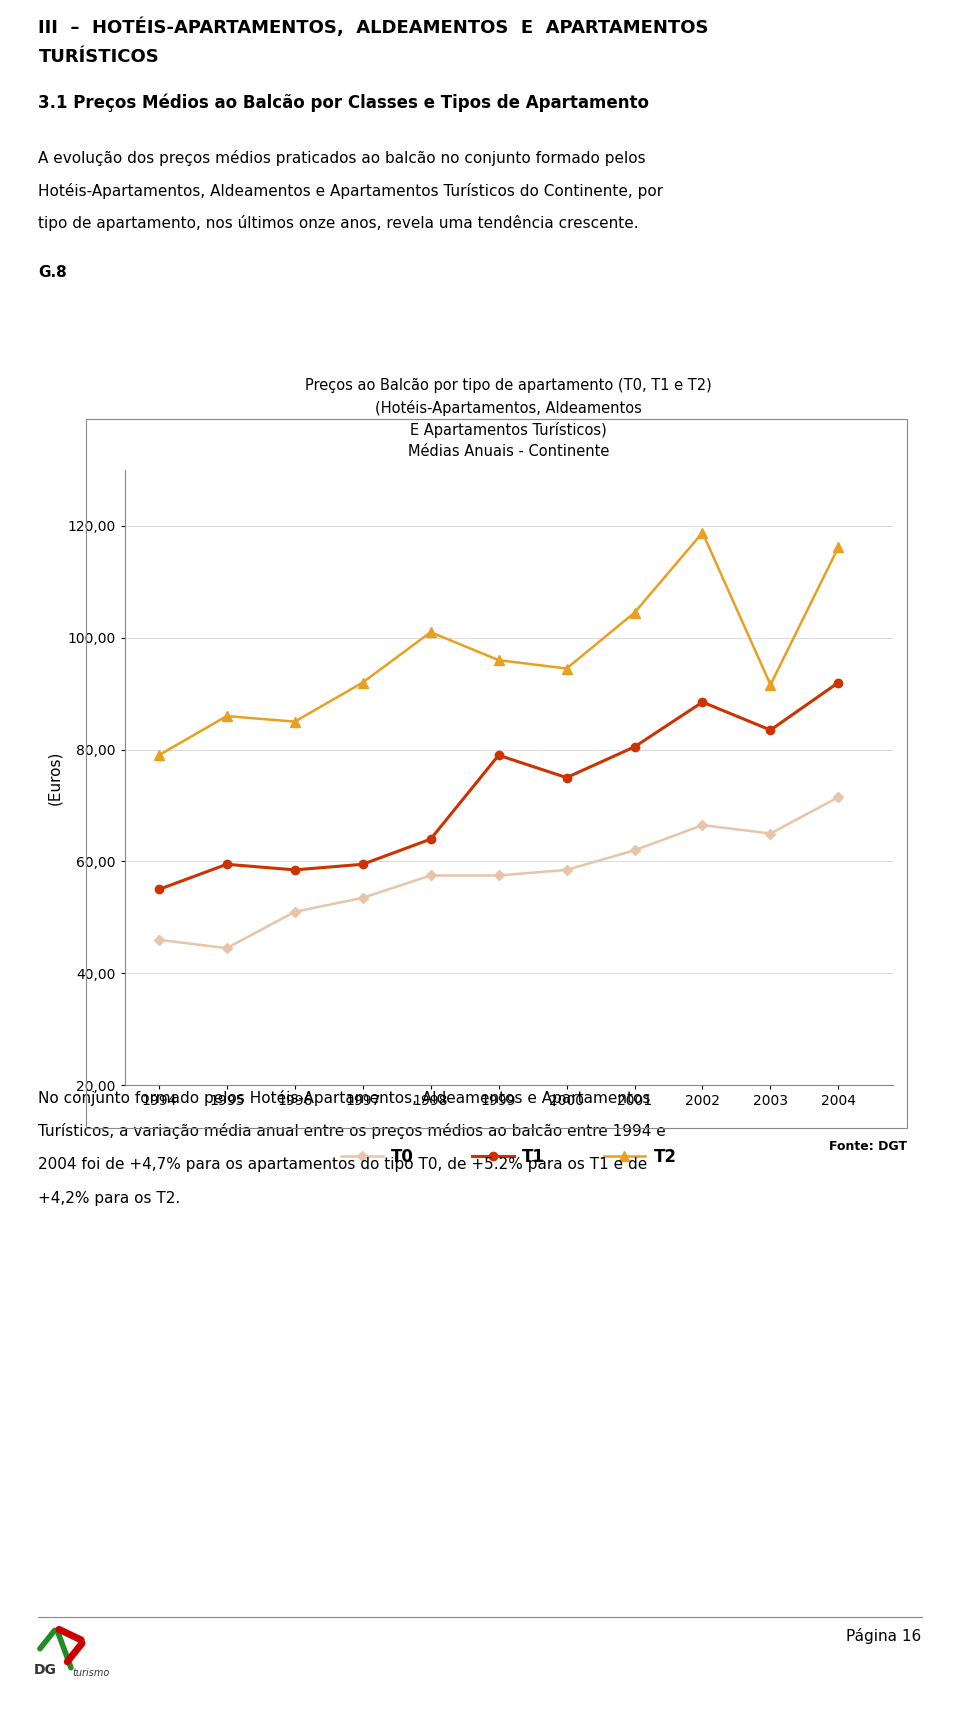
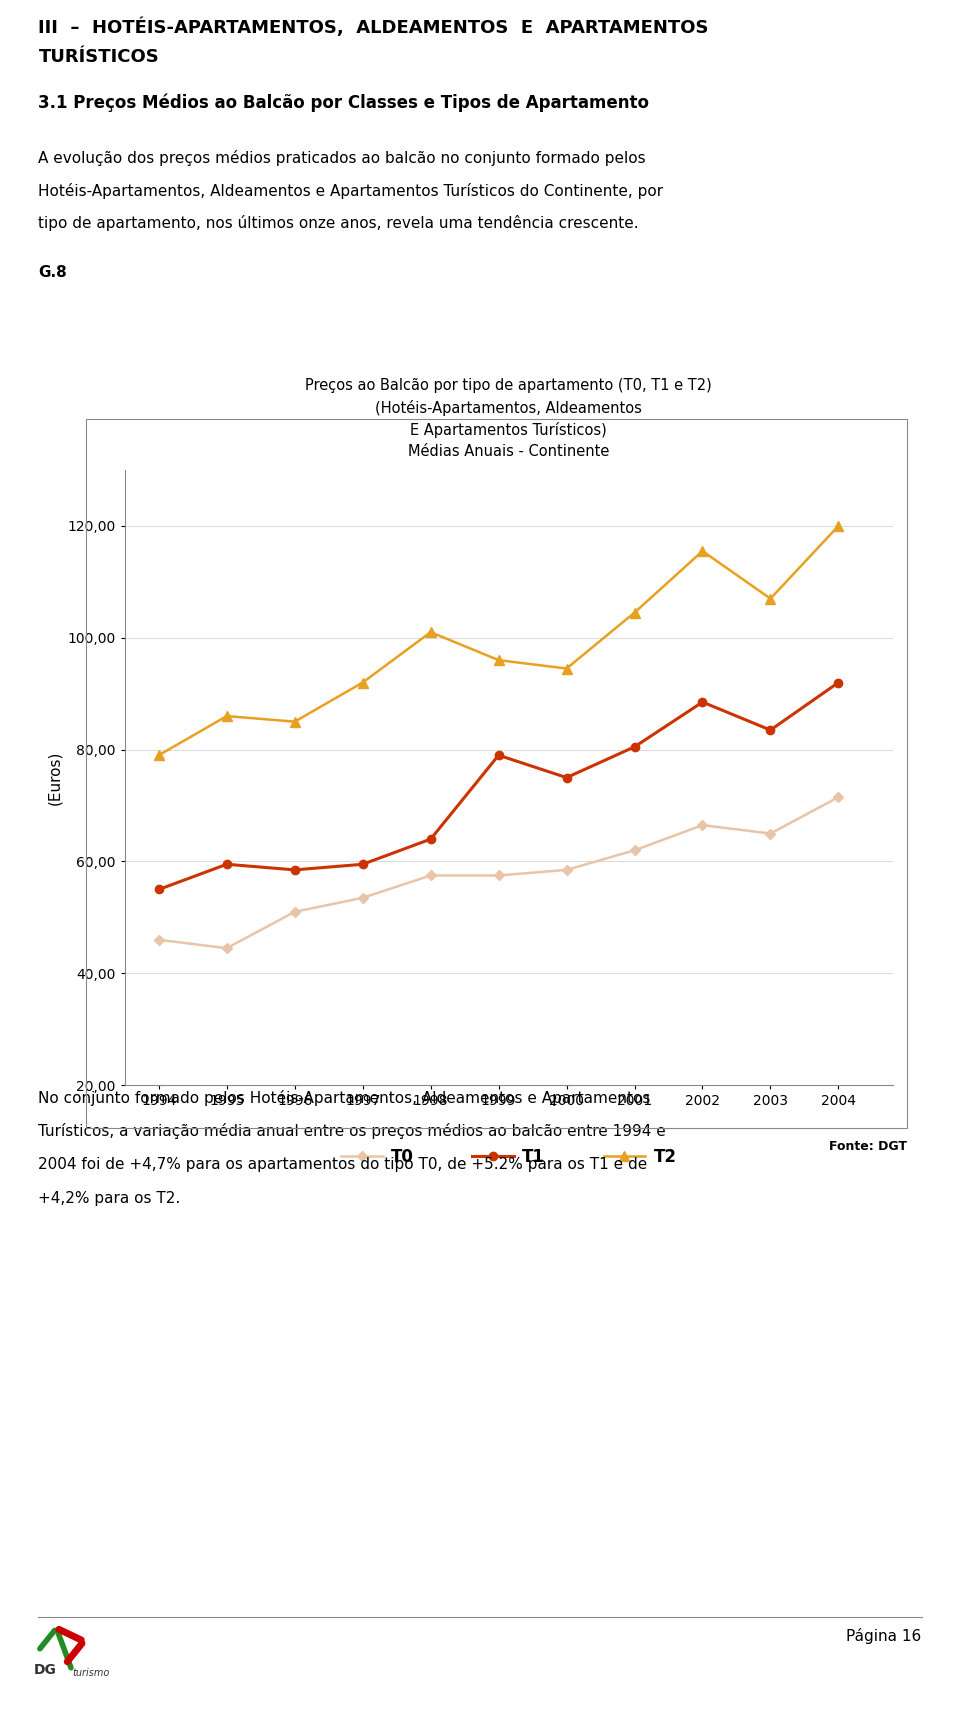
T2/2002: 118,8 -> 115,5
T2/2003: 91,6 -> 107,0
T2/2004: 116,2 -> 120,0
